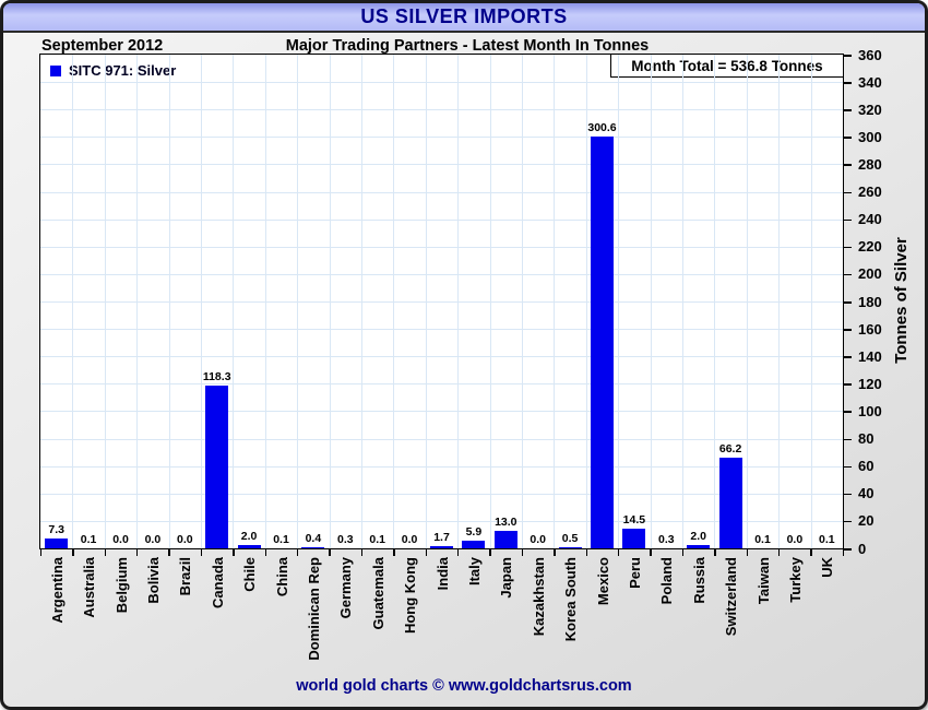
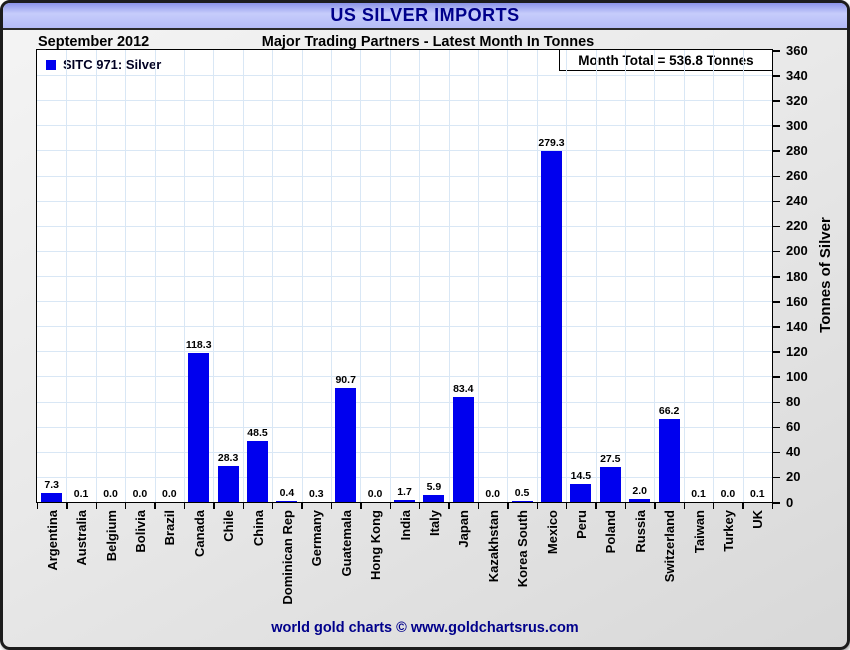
Chile: 2.0 -> 28.3
China: 0.1 -> 48.5
Guatemala: 0.1 -> 90.7
Japan: 13.0 -> 83.4
Mexico: 300.6 -> 279.3
Poland: 0.3 -> 27.5
